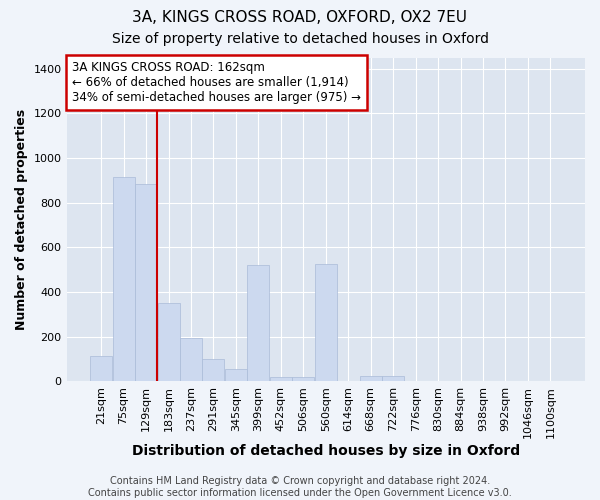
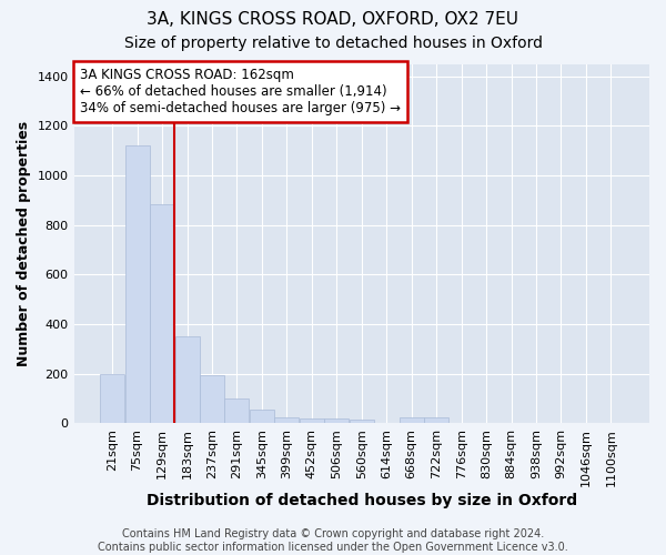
21sqm: 115 -> 200
75sqm: 915 -> 1120
399sqm: 520 -> 25
560sqm: 525 -> 15
